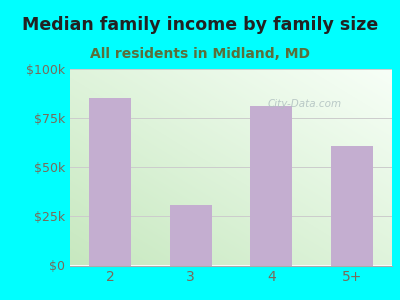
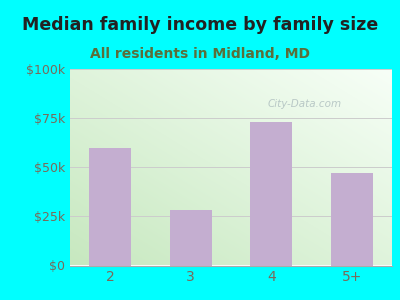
2: $85k -> $60k
3: $31k -> $28k
4: $81k -> $73k
5+: $61k -> $47k
